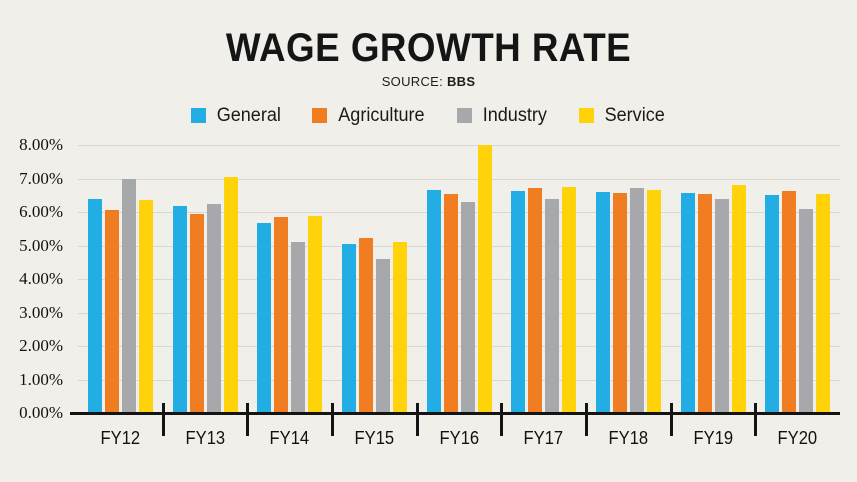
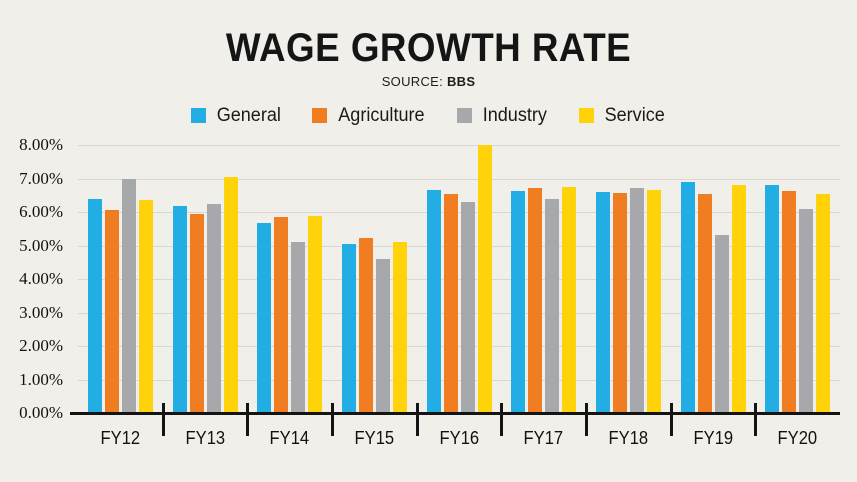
General/FY19: 6.6% -> 6.9%
Industry/FY19: 6.4% -> 5.3%
General/FY20: 6.5% -> 6.8%
